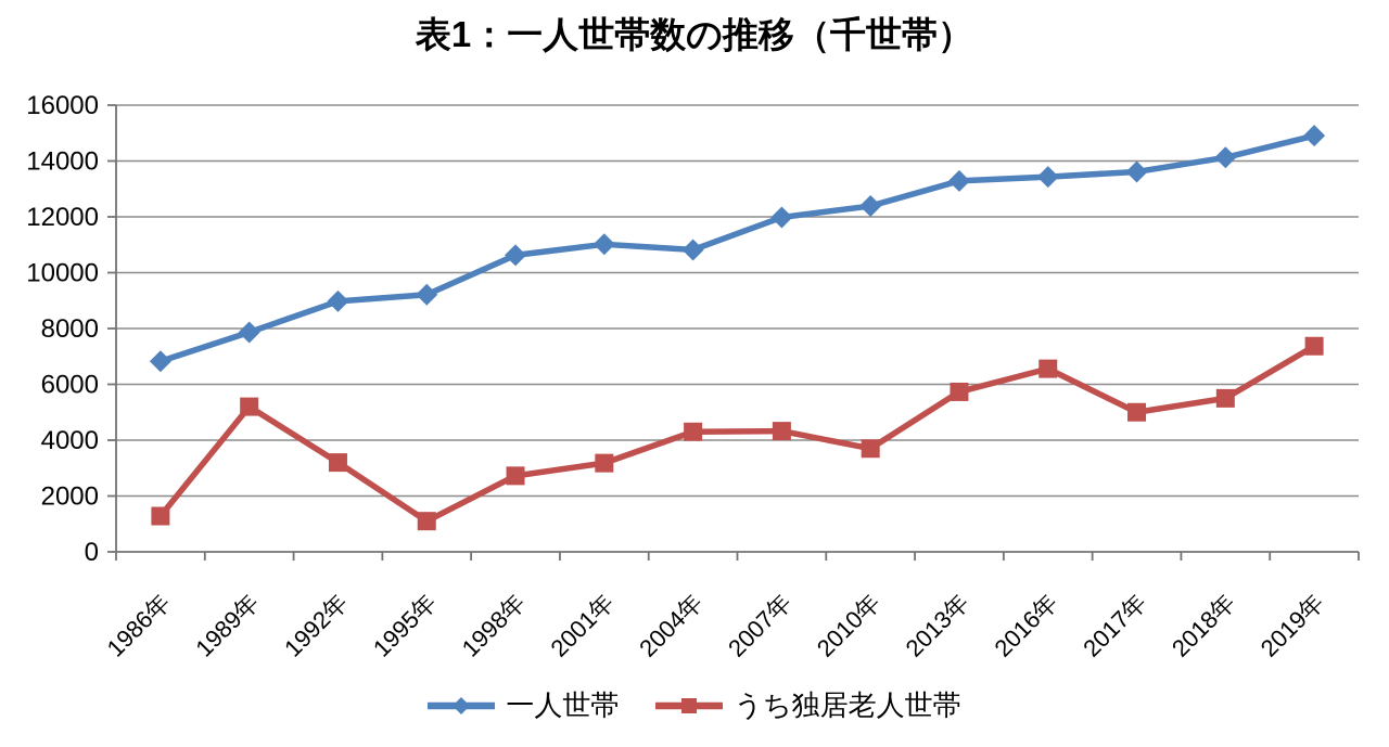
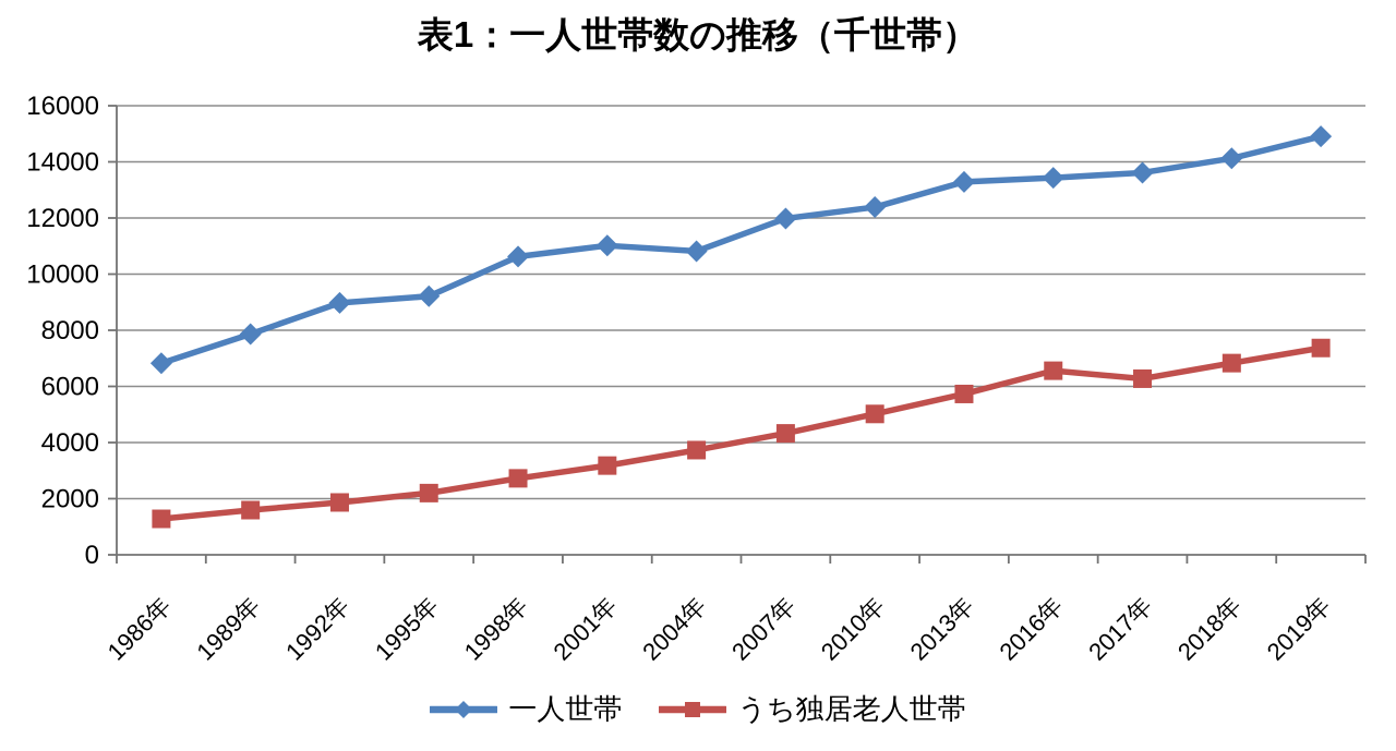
うち独居老人世帯/1989年: 5200 -> 1600
うち独居老人世帯/1992年: 3200 -> 1900
うち独居老人世帯/1995年: 1100 -> 2200
うち独居老人世帯/2004年: 4300 -> 3700
うち独居老人世帯/2010年: 3700 -> 5000
うち独居老人世帯/2017年: 5000 -> 6300
うち独居老人世帯/2018年: 5500 -> 6800
